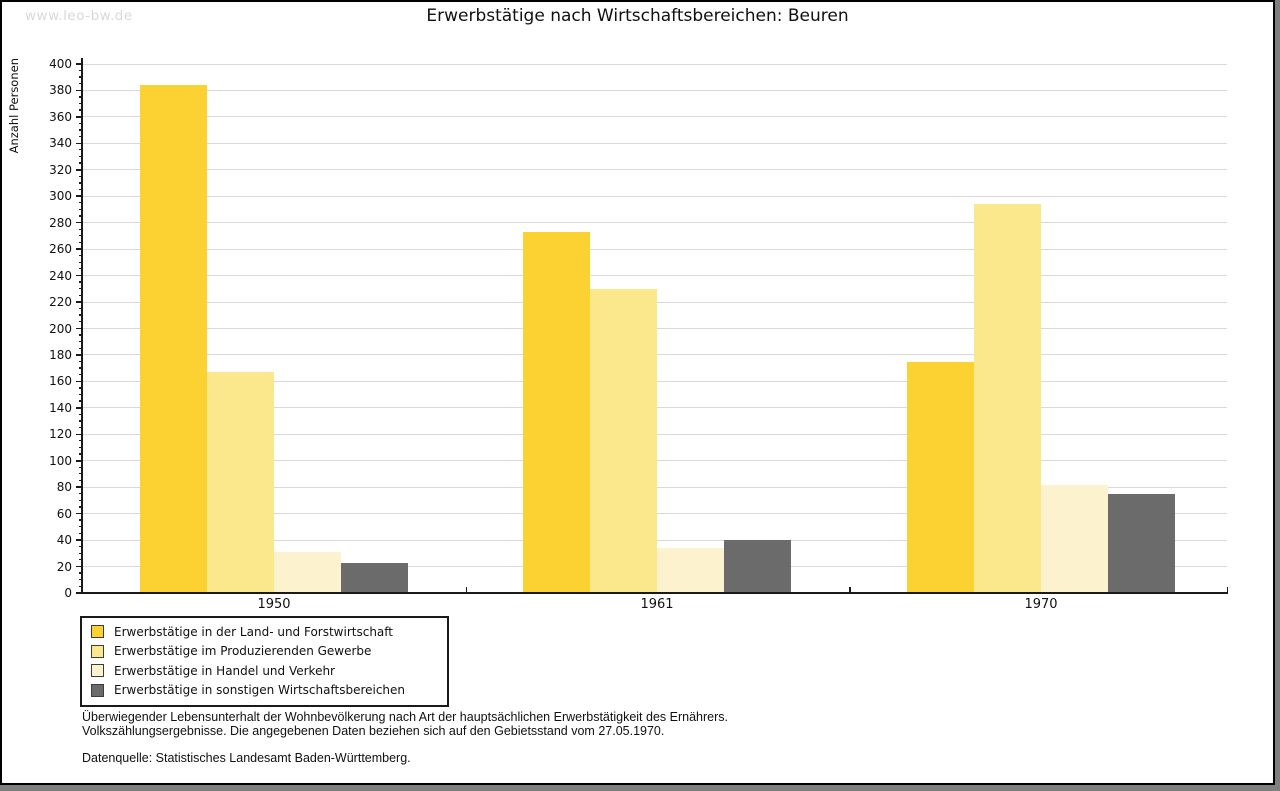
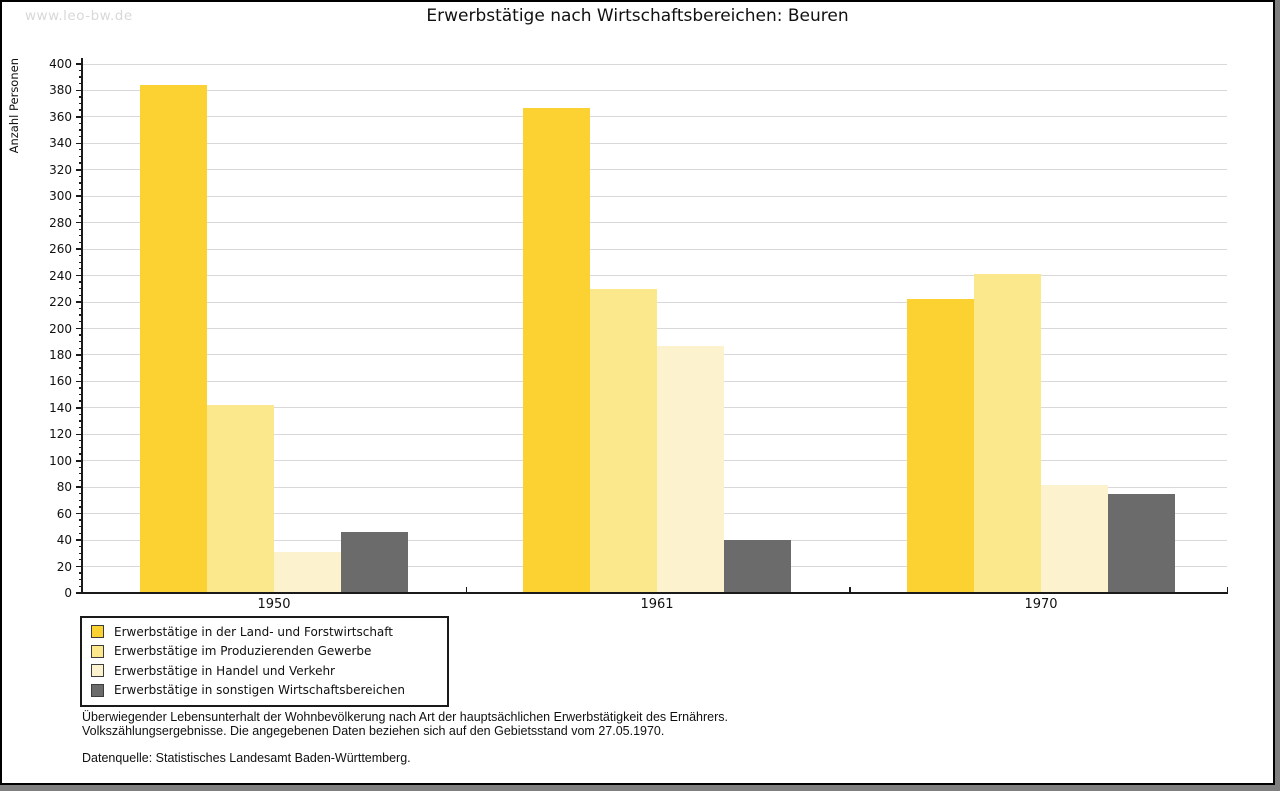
Erwerbstätige im Produzierenden Gewerbe/1950: 167 -> 142
Erwerbstätige in sonstigen Wirtschaftsbereichen/1950: 23 -> 46
Erwerbstätige in der Land- und Forstwirtschaft/1961: 273 -> 367
Erwerbstätige in Handel und Verkehr/1961: 34 -> 187
Erwerbstätige in der Land- und Forstwirtschaft/1970: 175 -> 222
Erwerbstätige im Produzierenden Gewerbe/1970: 294 -> 241
